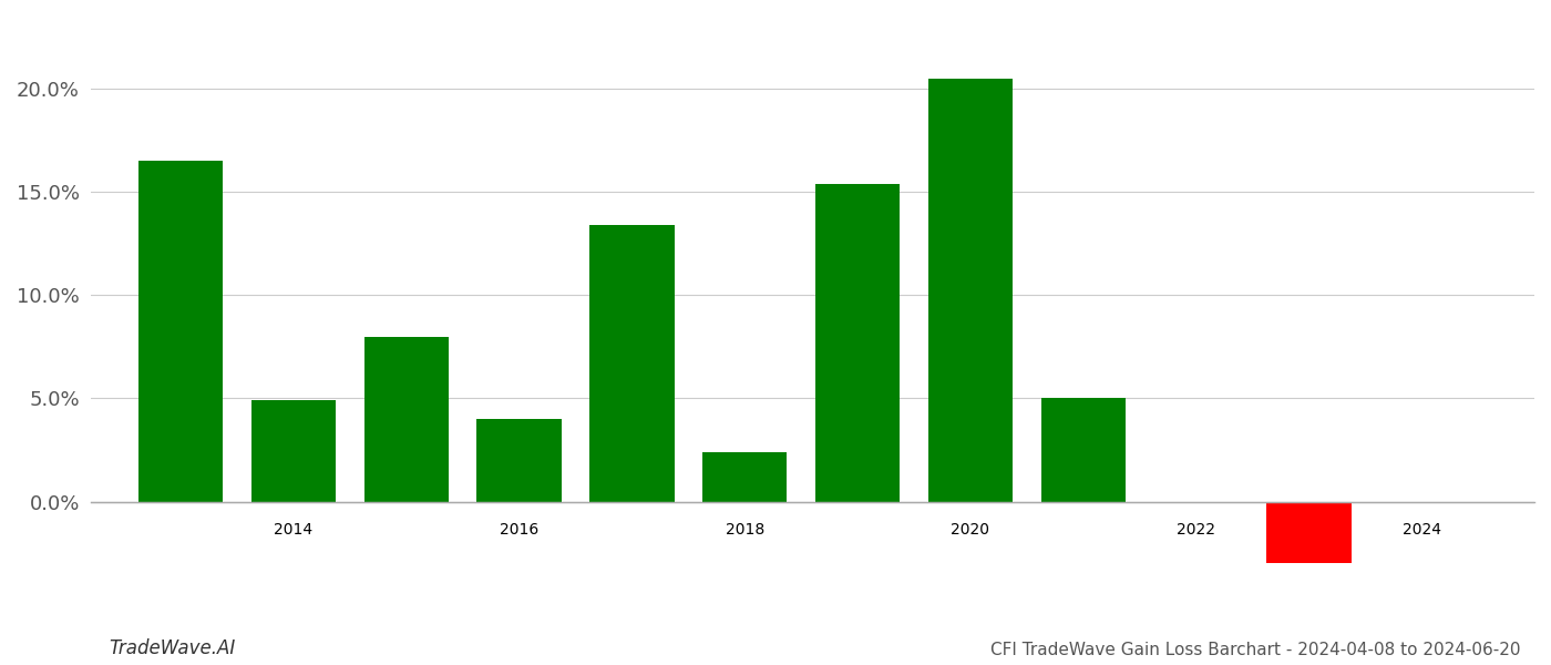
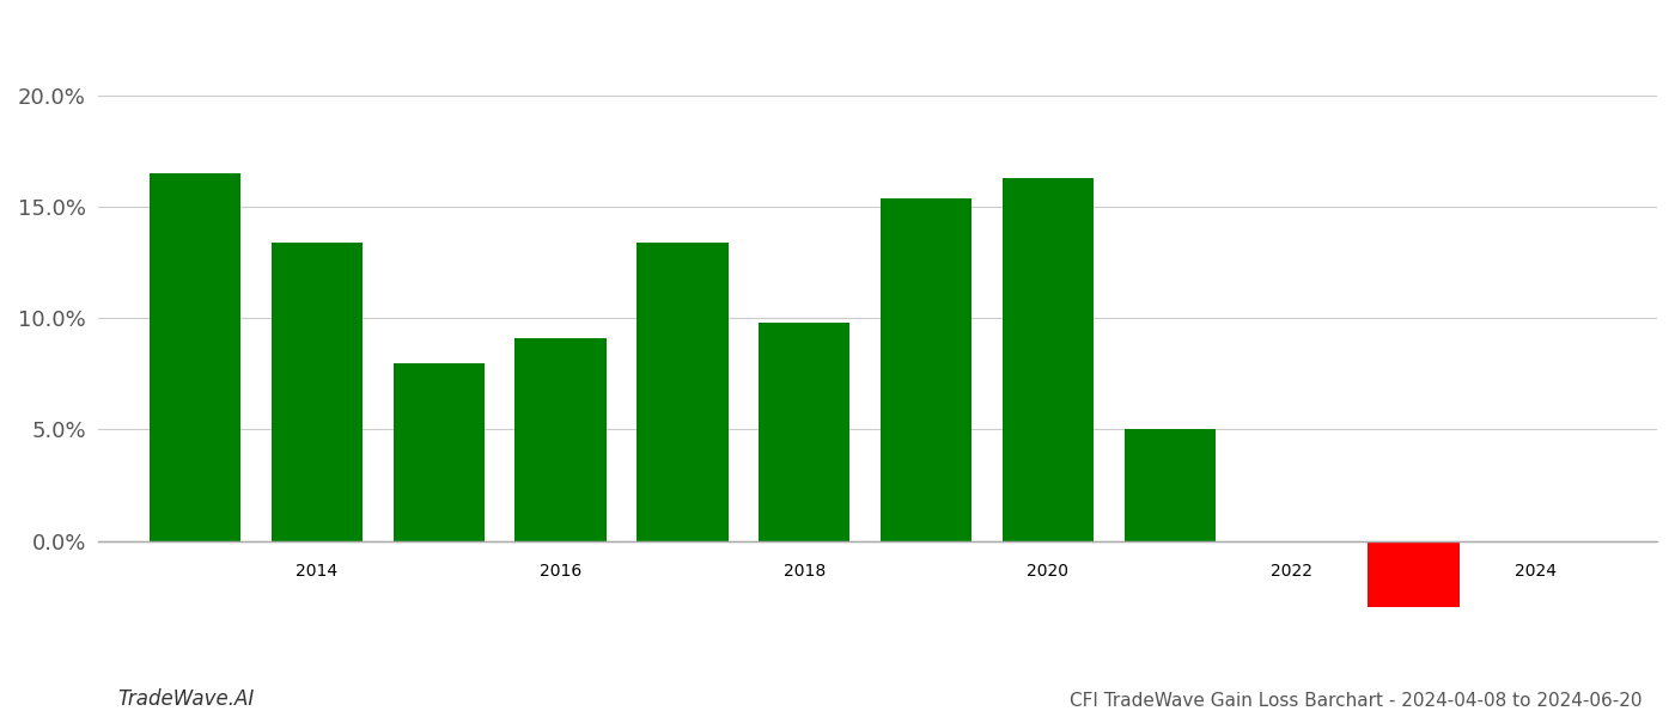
2014: 4.9% -> 13.4%
2016: 4.0% -> 9.1%
2018: 2.4% -> 9.8%
2020: 20.5% -> 16.3%
